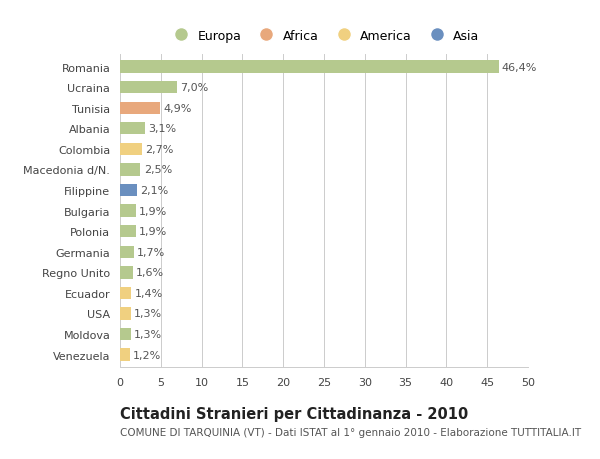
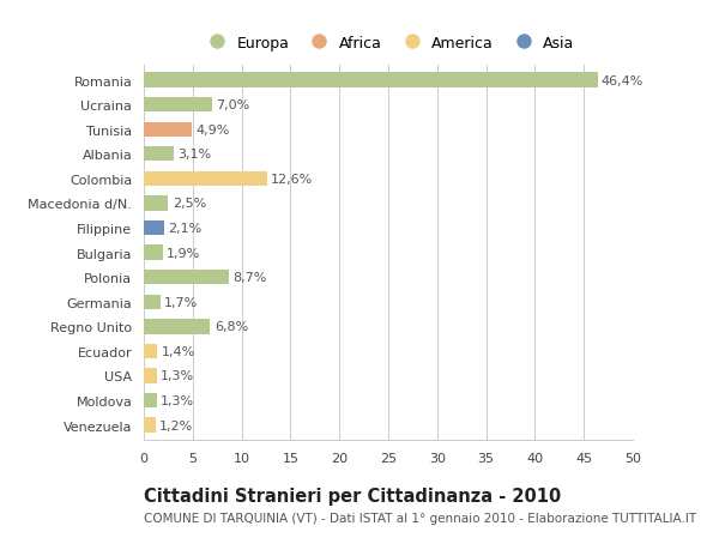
Colombia: 2,7% -> 12,6%
Polonia: 1,9% -> 8,7%
Regno Unito: 1,6% -> 6,8%
